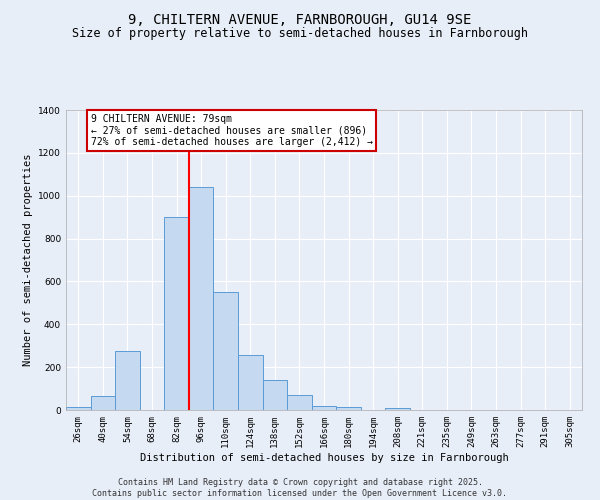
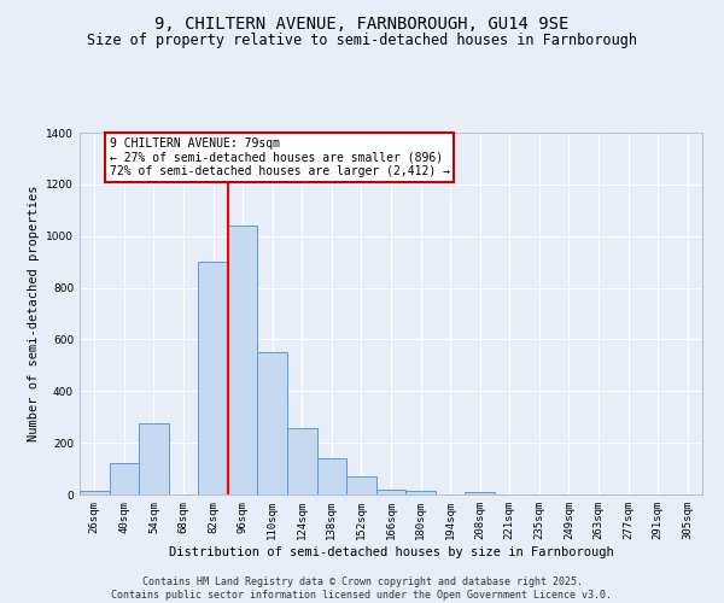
40sqm: 65 -> 120
